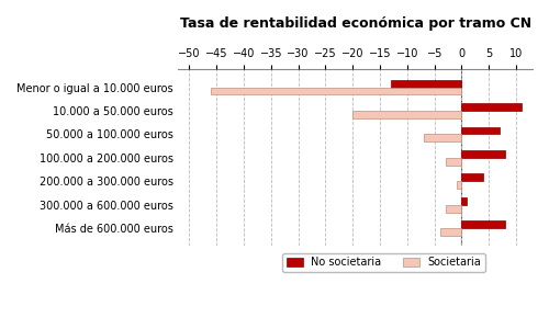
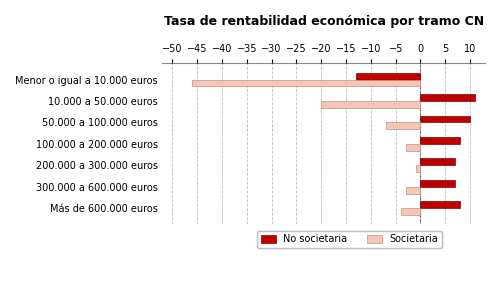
No societaria/50.000 a 100.000 euros: 7 -> 10
No societaria/200.000 a 300.000 euros: 4 -> 7
No societaria/300.000 a 600.000 euros: 1 -> 7
